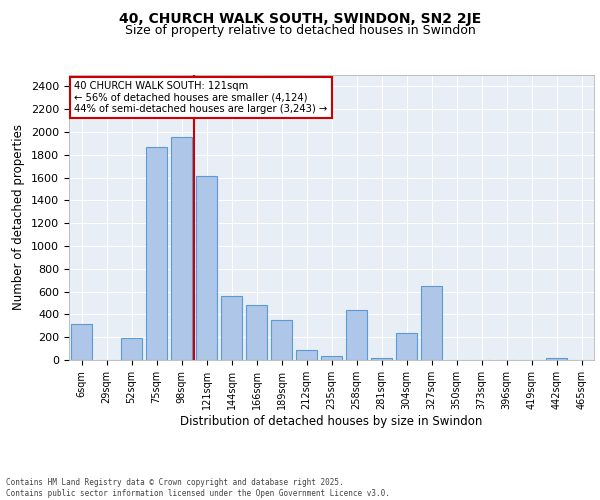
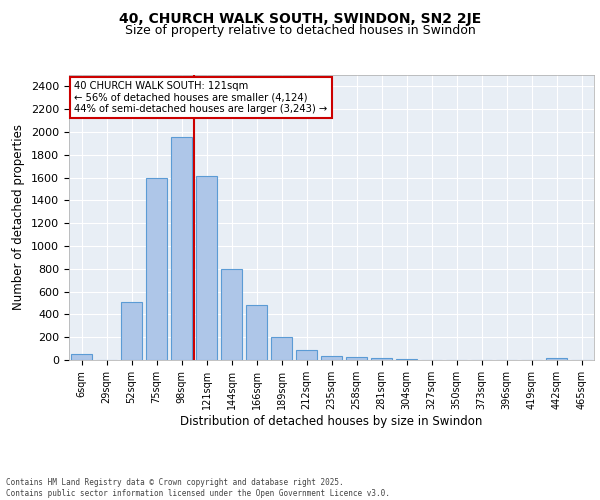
6sqm: 320 -> 60
52sqm: 190 -> 510
75sqm: 1870 -> 1600
144sqm: 560 -> 800
189sqm: 350 -> 200
258sqm: 440 -> 20
304sqm: 240 -> 10
327sqm: 650 -> 0
